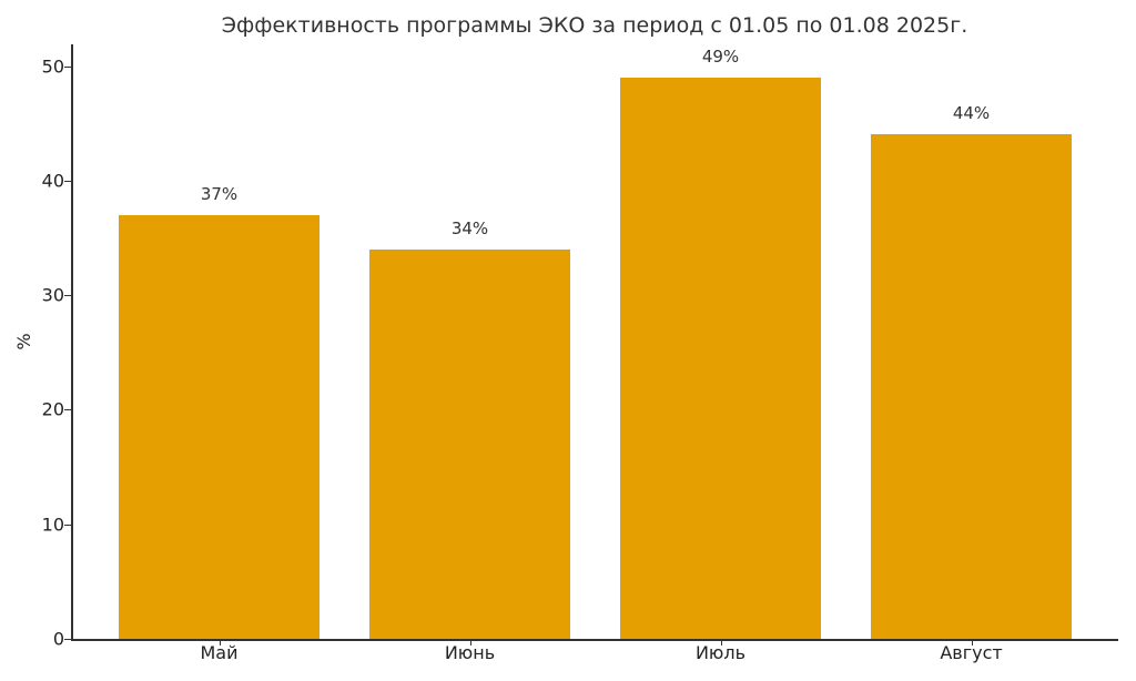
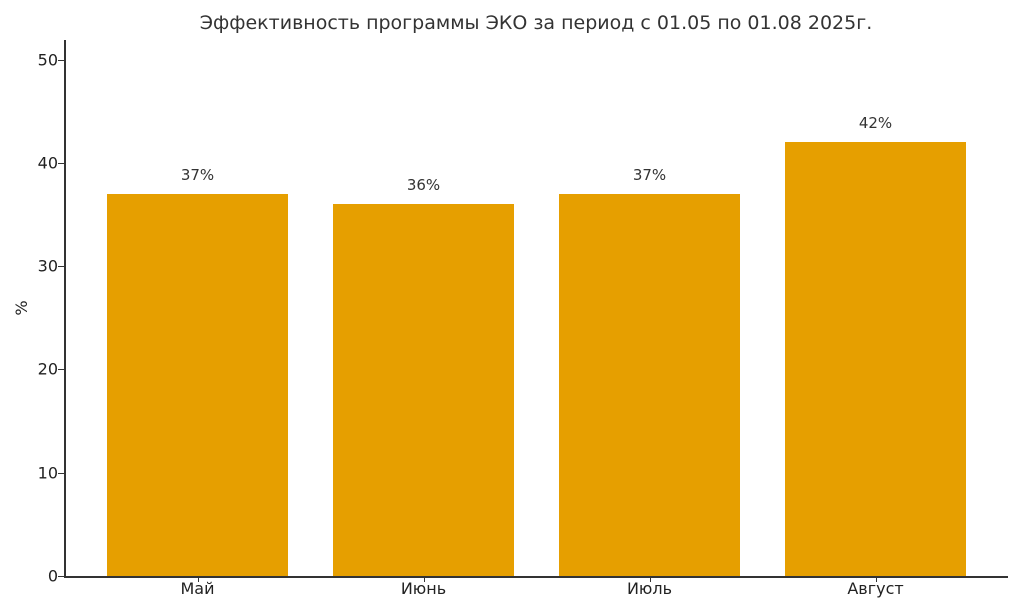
Июнь: 34% -> 36%
Июль: 49% -> 37%
Август: 44% -> 42%
